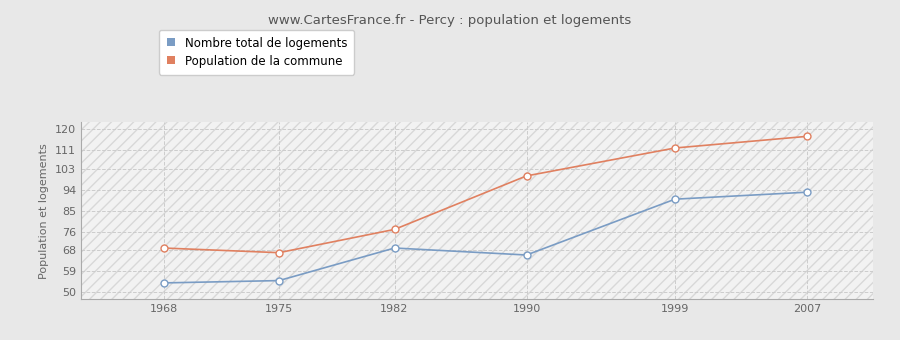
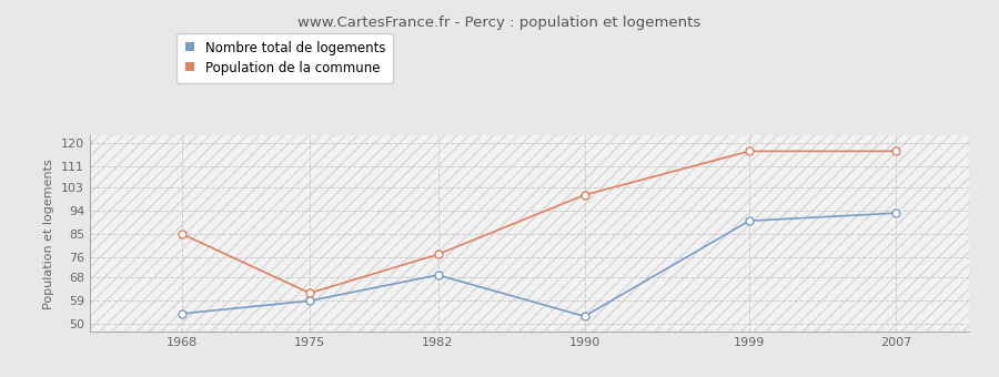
Population de la commune/1968: 69 -> 85
Nombre total de logements/1975: 55 -> 59
Population de la commune/1975: 67 -> 62
Nombre total de logements/1990: 66 -> 53
Population de la commune/1999: 112 -> 117
